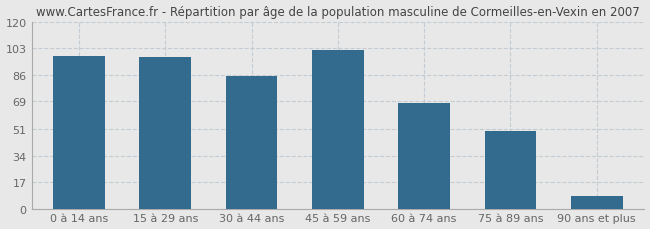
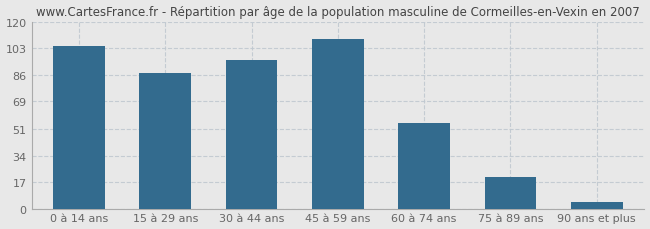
0 à 14 ans: 98 -> 104
15 à 29 ans: 97 -> 87
30 à 44 ans: 85 -> 95
45 à 59 ans: 102 -> 109
60 à 74 ans: 68 -> 55
75 à 89 ans: 50 -> 20
90 ans et plus: 8 -> 4
